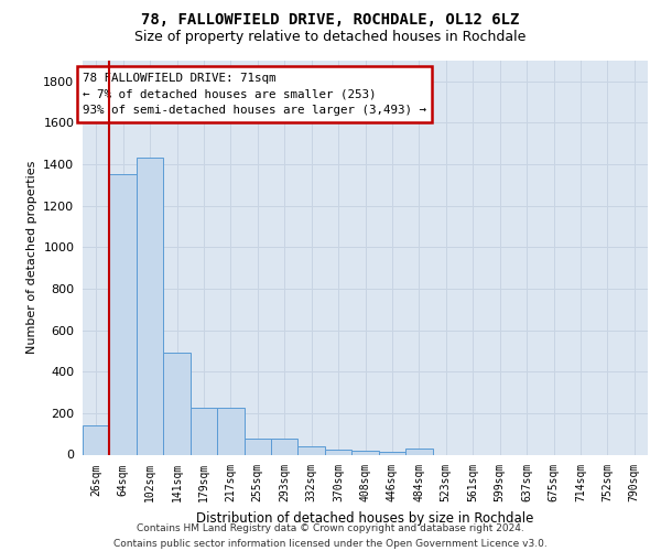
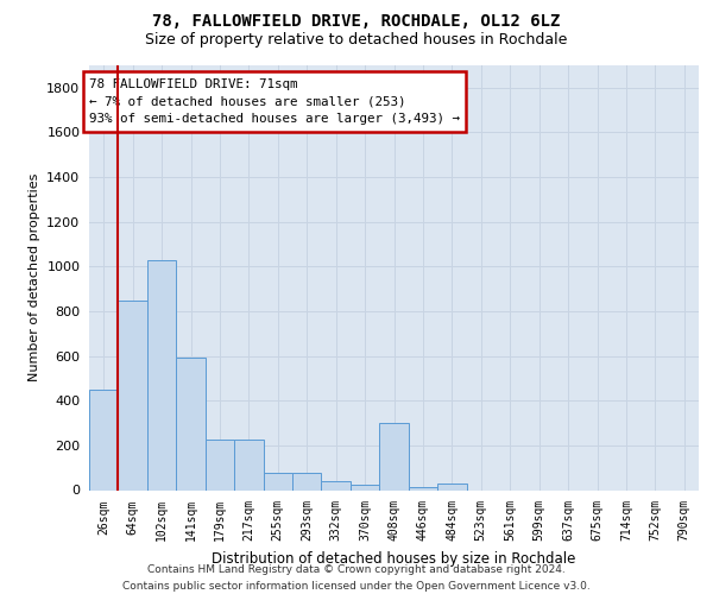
26sqm: 140 -> 450
64sqm: 1350 -> 850
102sqm: 1430 -> 1030
141sqm: 490 -> 590
408sqm: 20 -> 300
